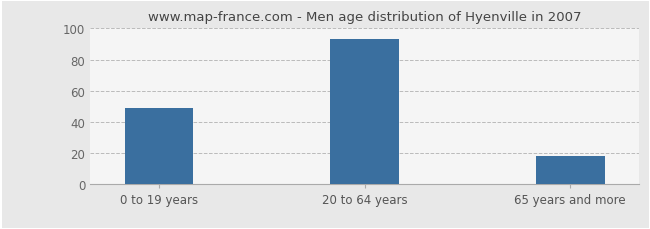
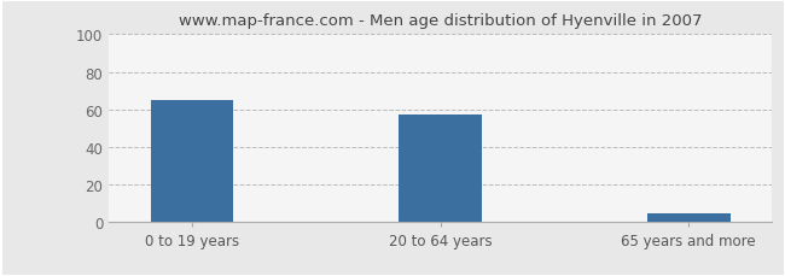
0 to 19 years: 49 -> 65
20 to 64 years: 93 -> 57
65 years and more: 18 -> 5
